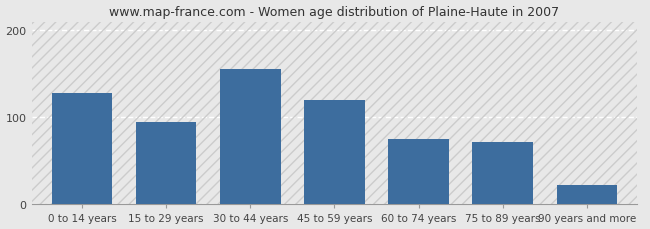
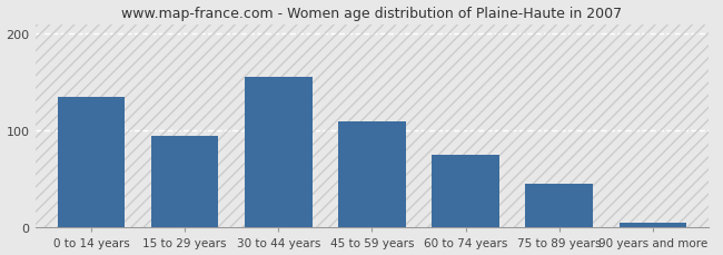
0 to 14 years: 128 -> 135
45 to 59 years: 120 -> 110
75 to 89 years: 72 -> 45
90 years and more: 22 -> 5
